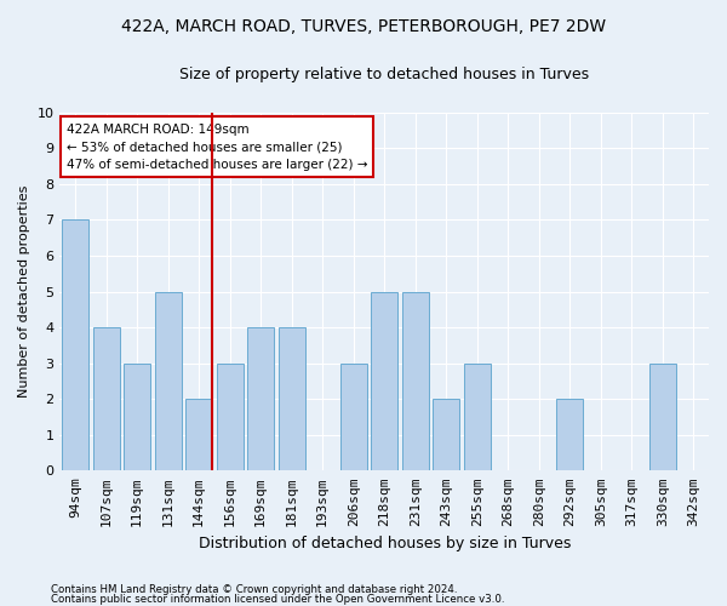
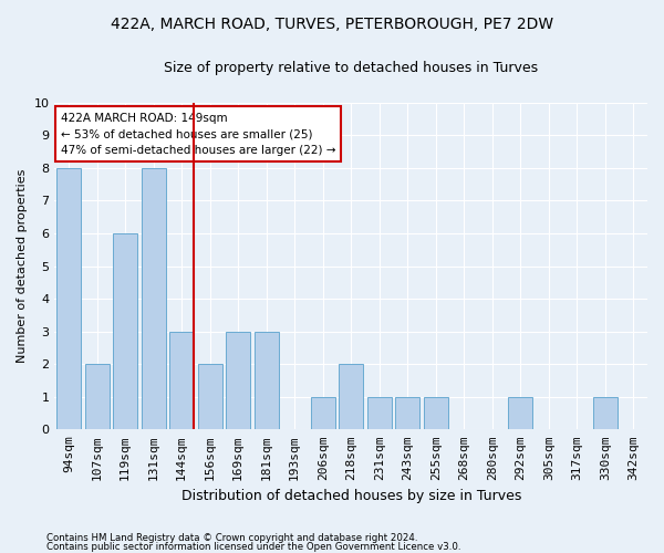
94sqm: 7 -> 8
107sqm: 4 -> 2
119sqm: 3 -> 6
131sqm: 5 -> 8
144sqm: 2 -> 3
156sqm: 3 -> 2
169sqm: 4 -> 3
181sqm: 4 -> 3
206sqm: 3 -> 1
218sqm: 5 -> 2
231sqm: 5 -> 1
243sqm: 2 -> 1
255sqm: 3 -> 1
292sqm: 2 -> 1
330sqm: 3 -> 1
